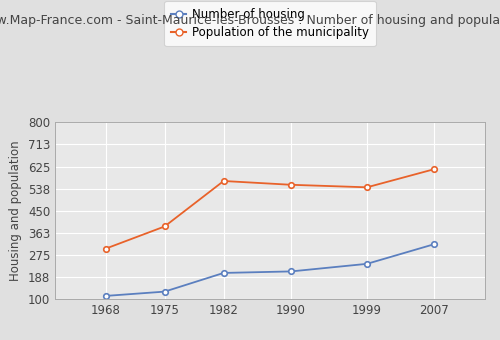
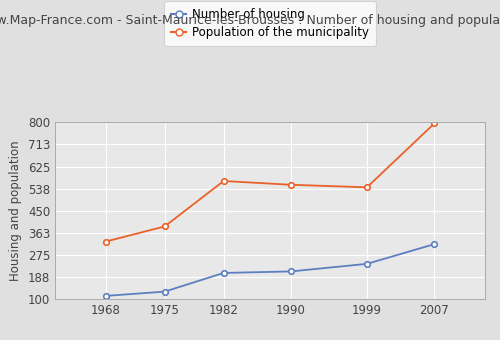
Population of the municipality/1968: 300 -> 328
Population of the municipality/2007: 615 -> 796
